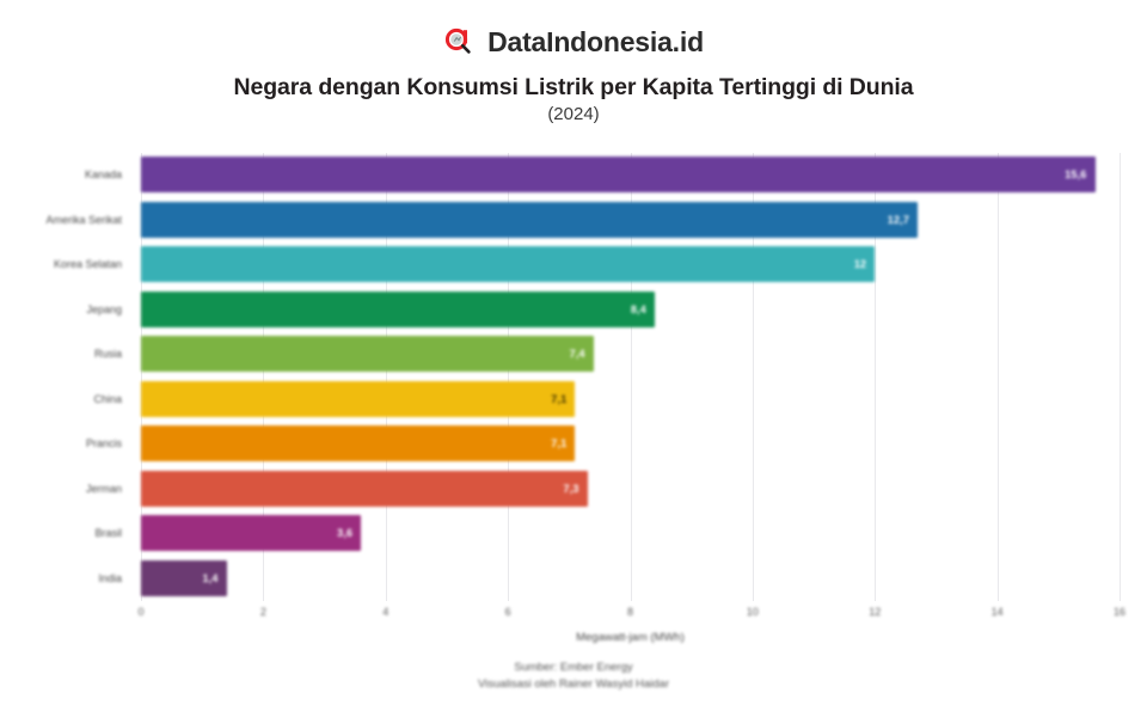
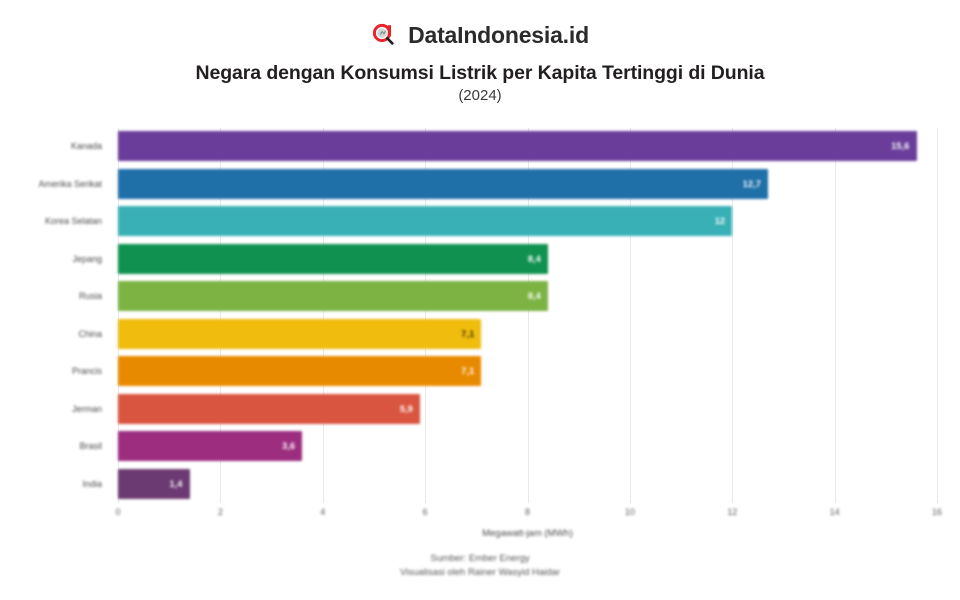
Rusia: 7,4 -> 8,4
Jerman: 7,3 -> 5,9
